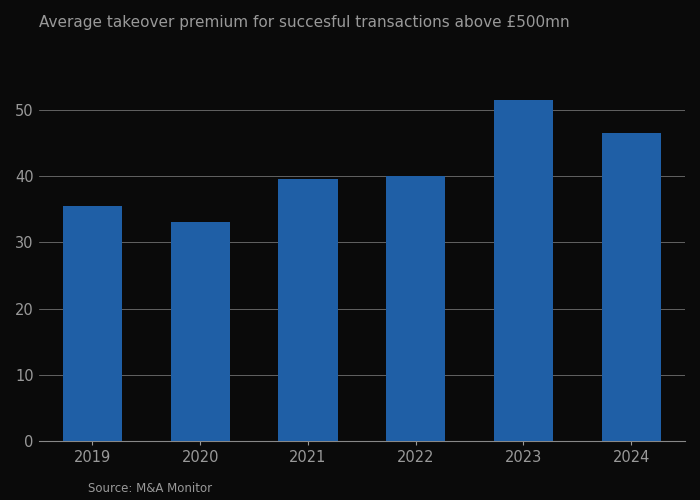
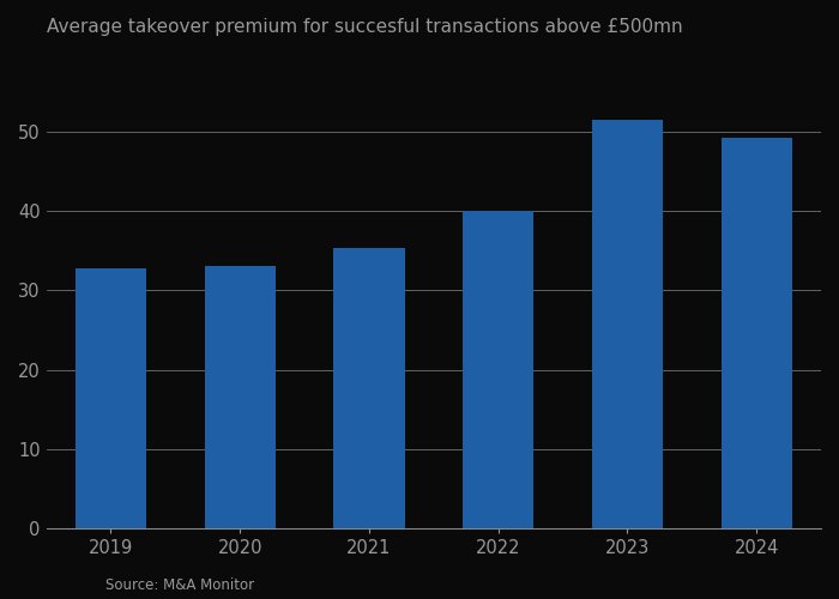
2019: 35.5 -> 32.8
2021: 39.5 -> 35.4
2024: 46.5 -> 49.2
